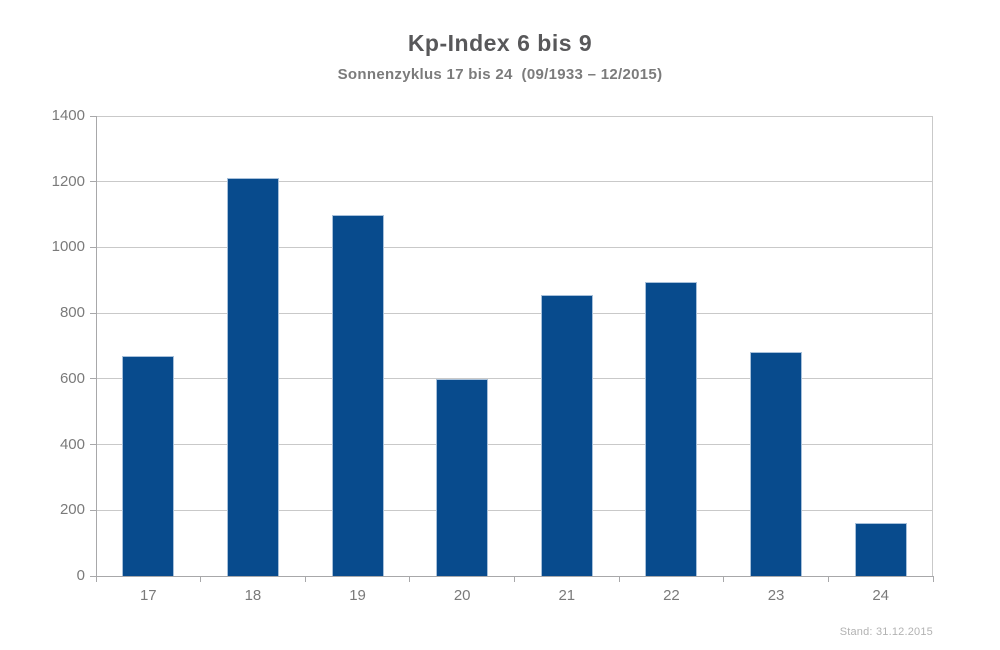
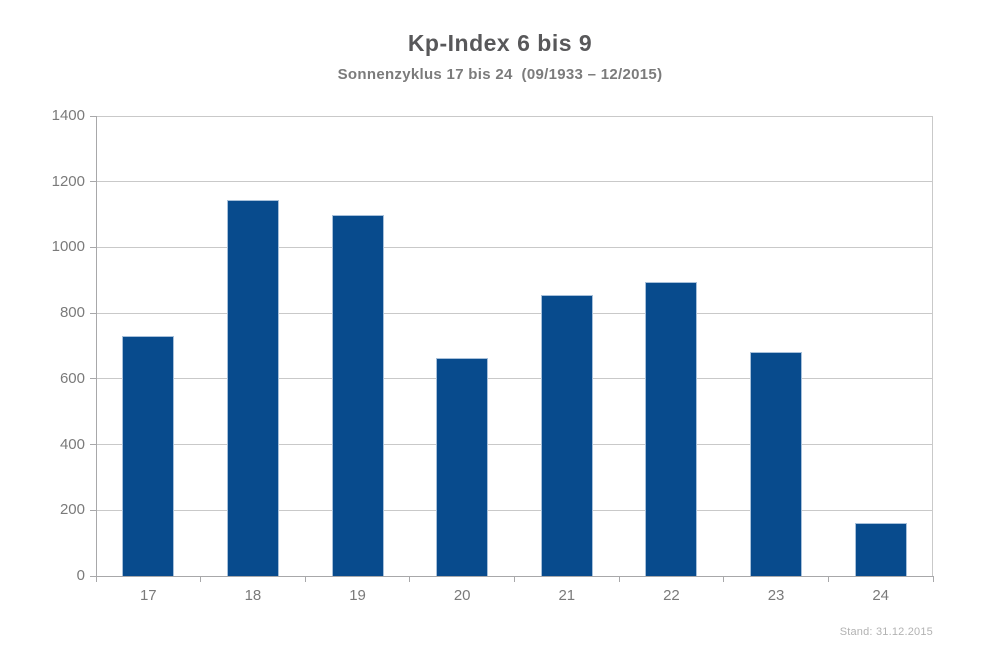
17: 670 -> 730
18: 1210 -> 1140
20: 600 -> 660
